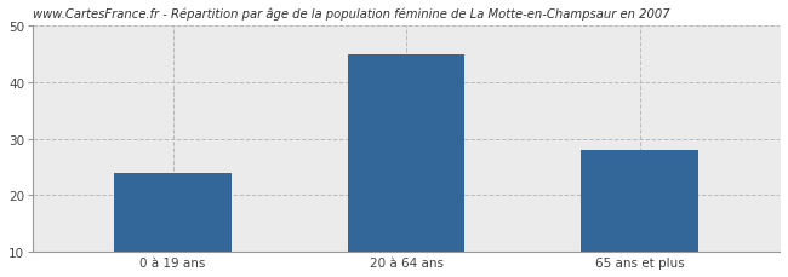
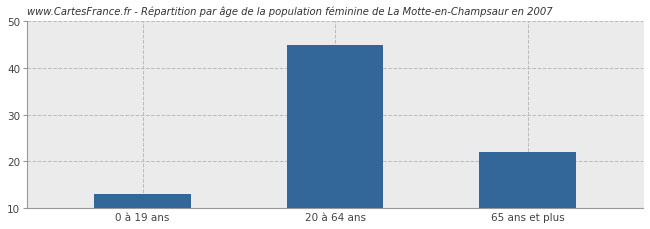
0 à 19 ans: 24 -> 13
65 ans et plus: 28 -> 22
